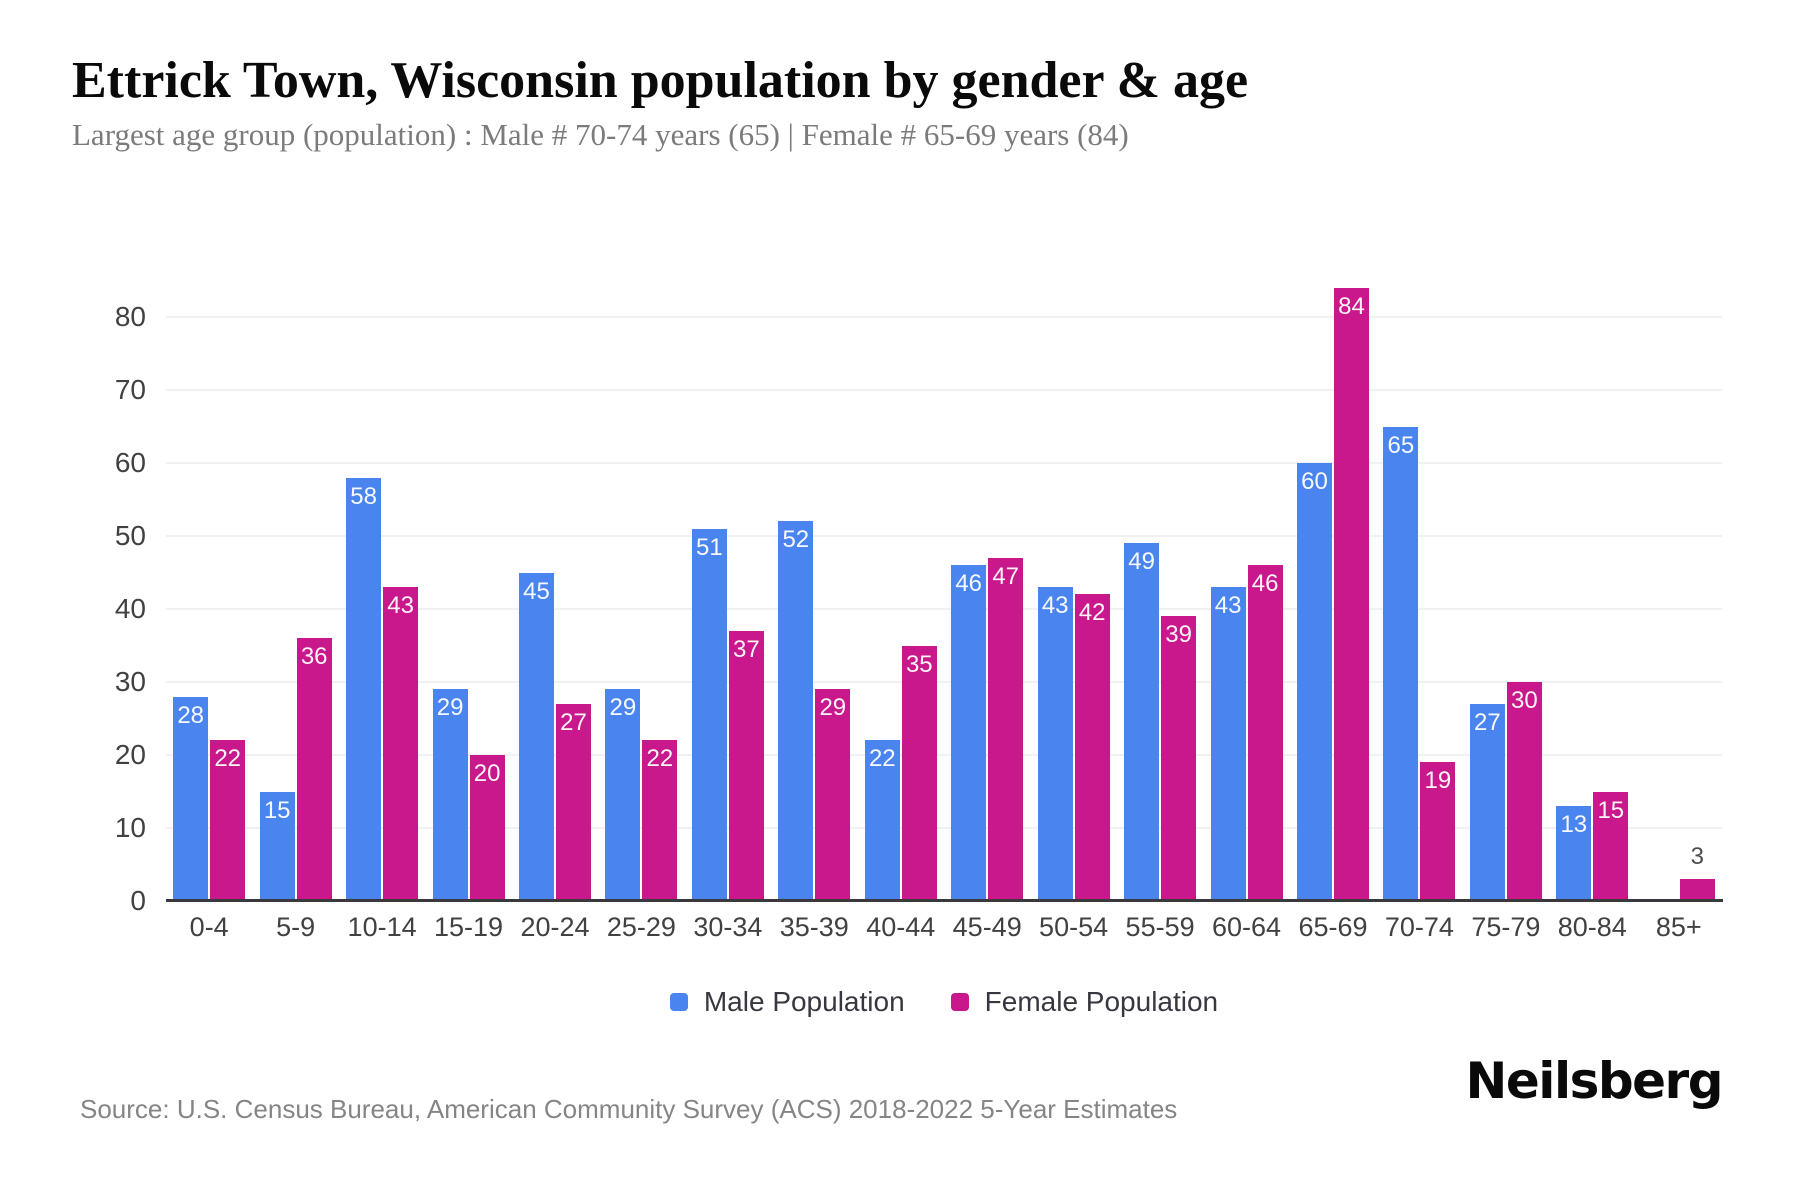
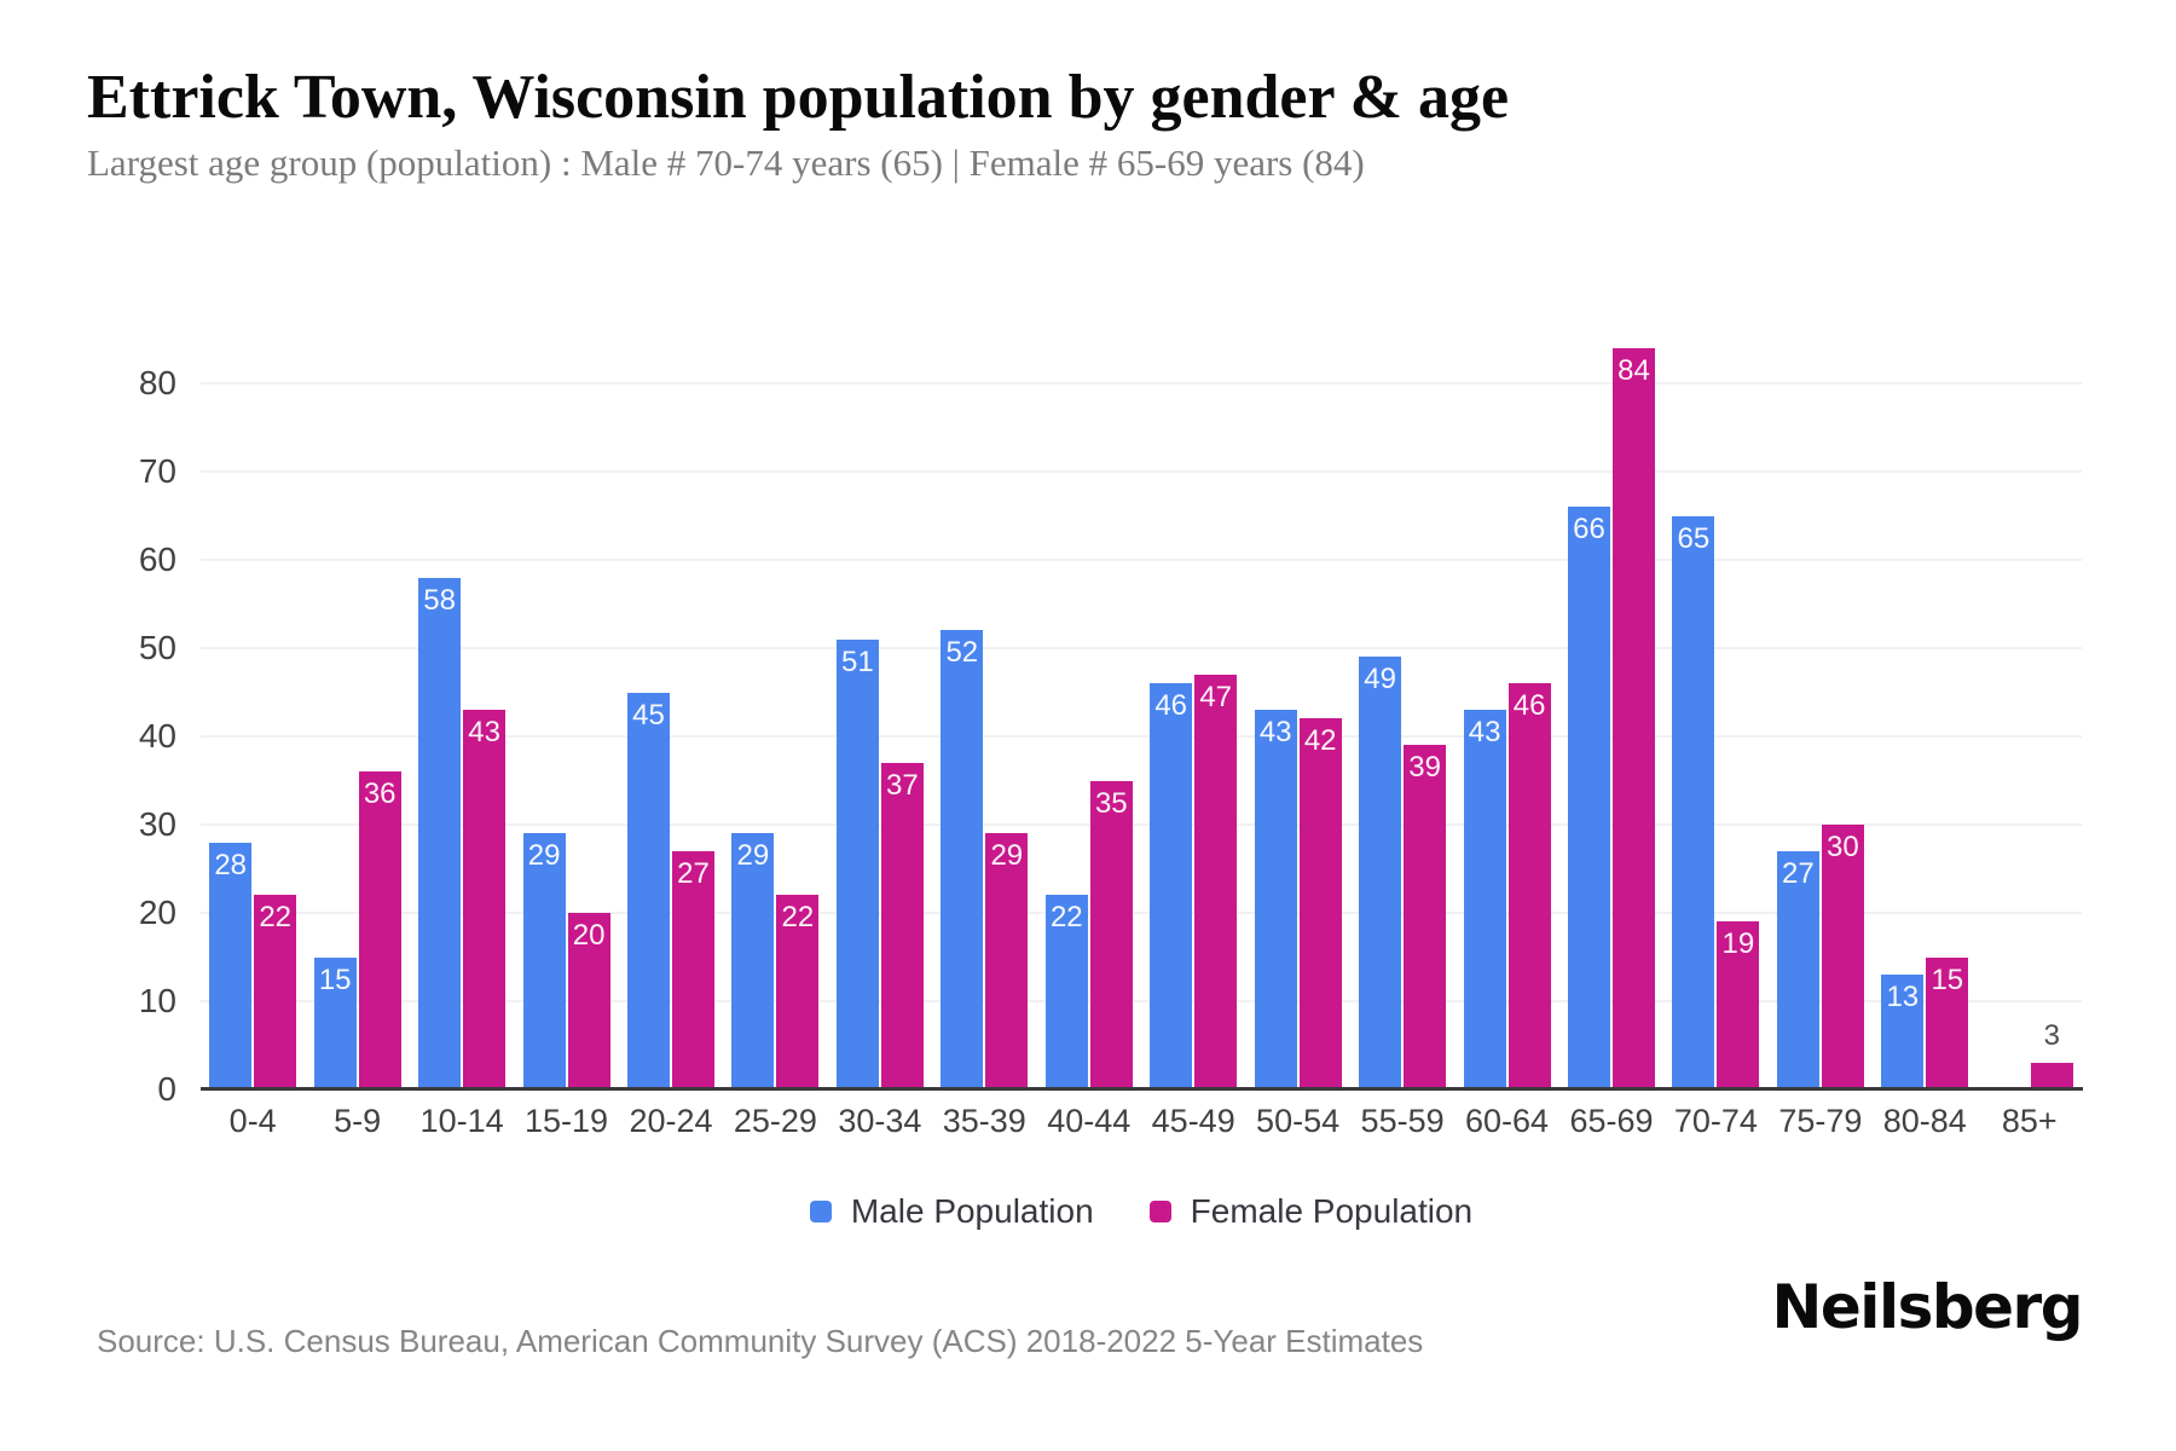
Male Population/65-69: 60 -> 66
